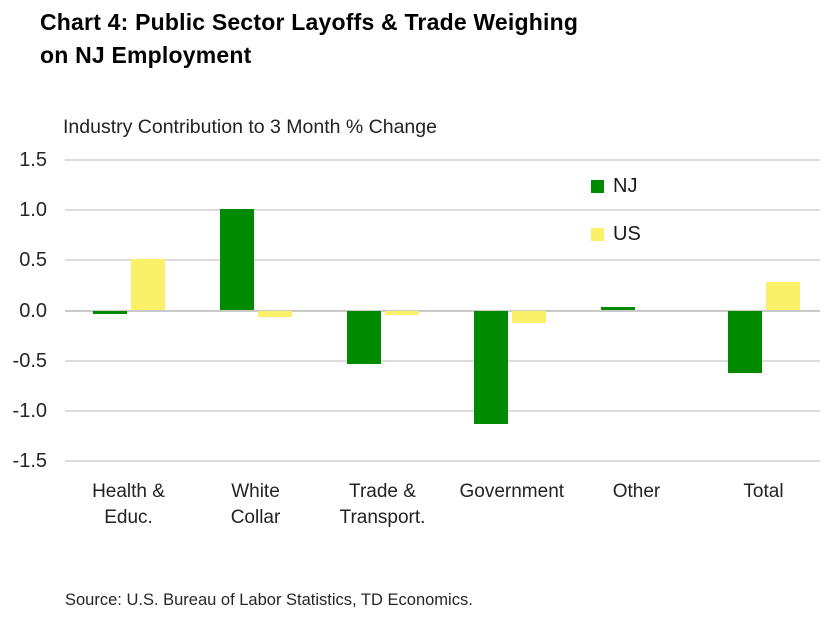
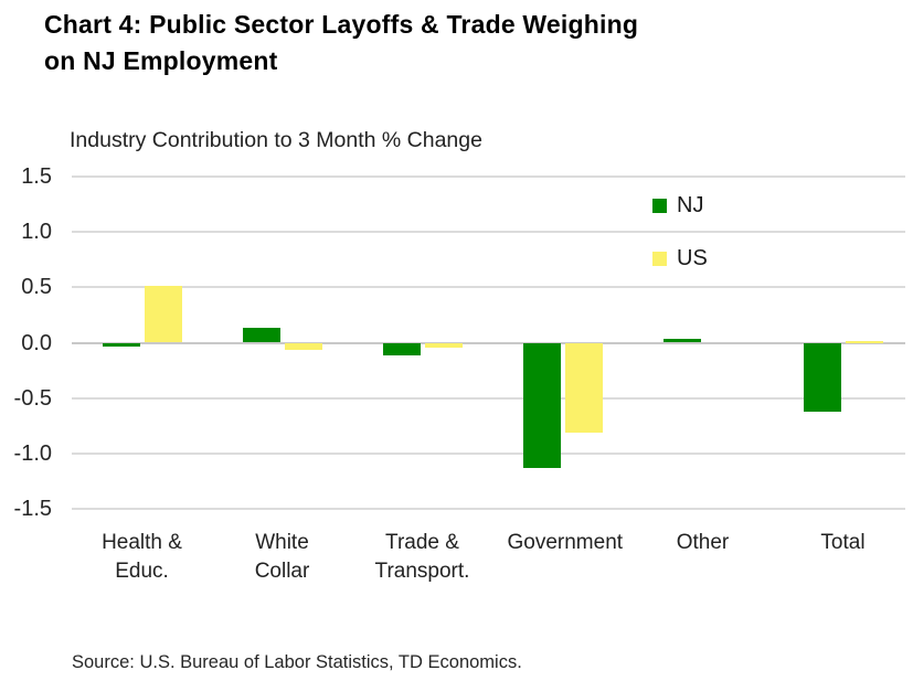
NJ/White Collar: 1.01 -> 0.13
NJ/Trade & Transport.: -0.53 -> -0.11
US/Government: -0.12 -> -0.81
US/Total: 0.28 -> 0.01
